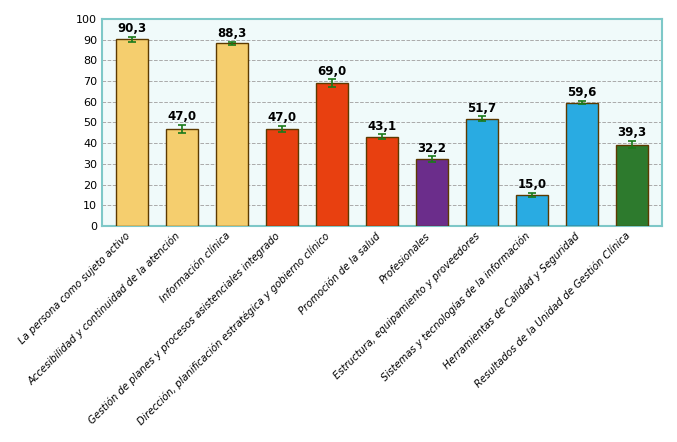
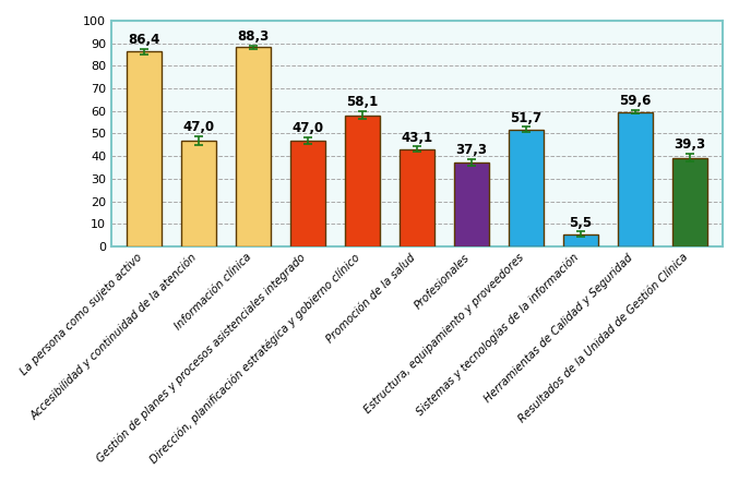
La persona como sujeto activo: 90,3 -> 86,4
Dirección, planificación estratégica y gobierno clínico: 69,0 -> 58,1
Profesionales: 32,2 -> 37,3
Sistemas y tecnologías de la información: 15,0 -> 5,5
